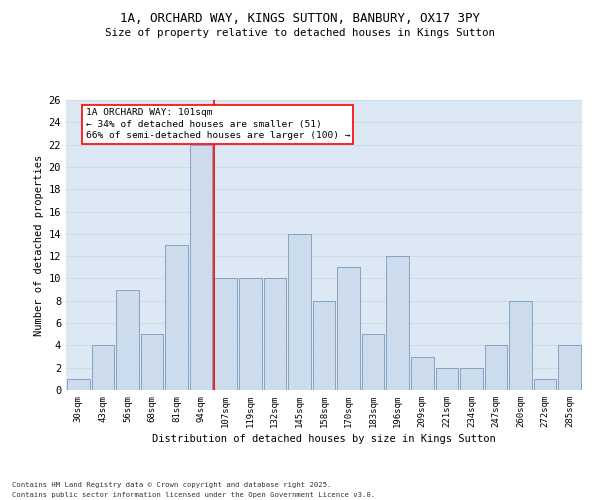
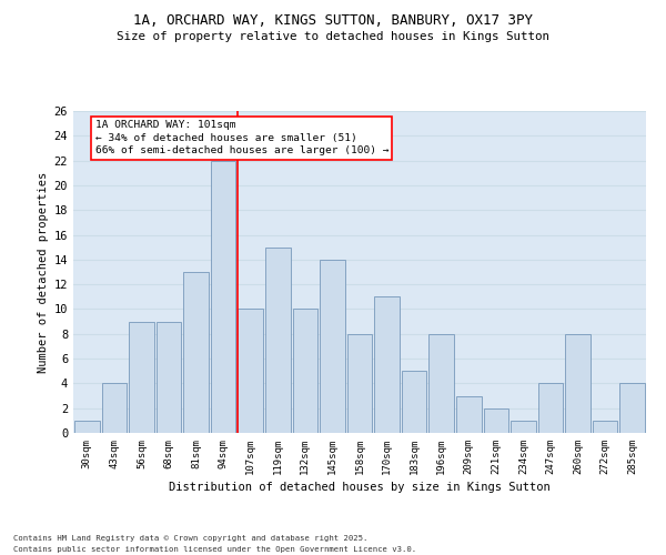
68sqm: 5 -> 9
119sqm: 10 -> 15
196sqm: 12 -> 8
234sqm: 2 -> 1
